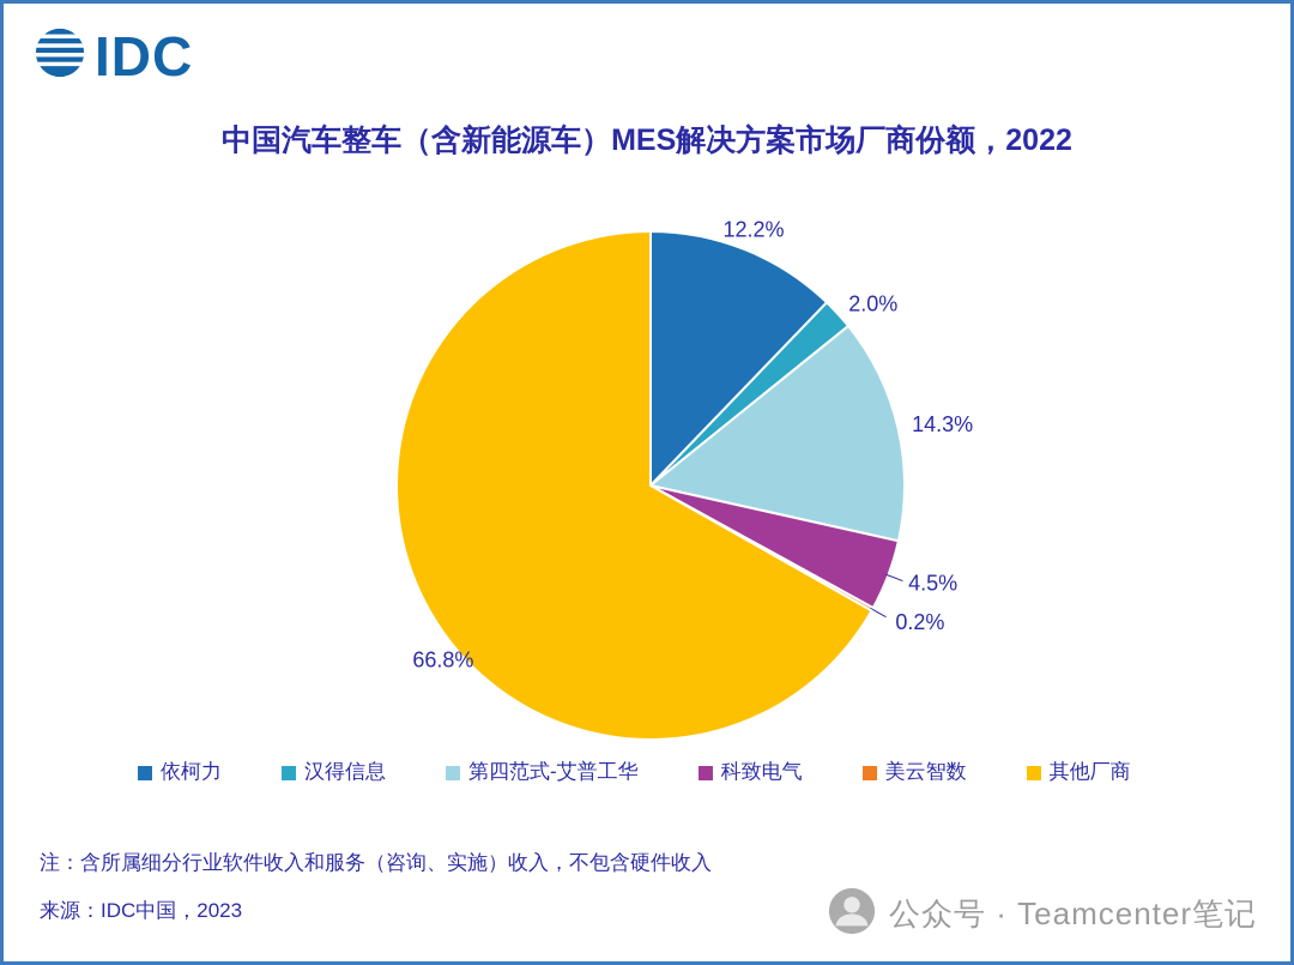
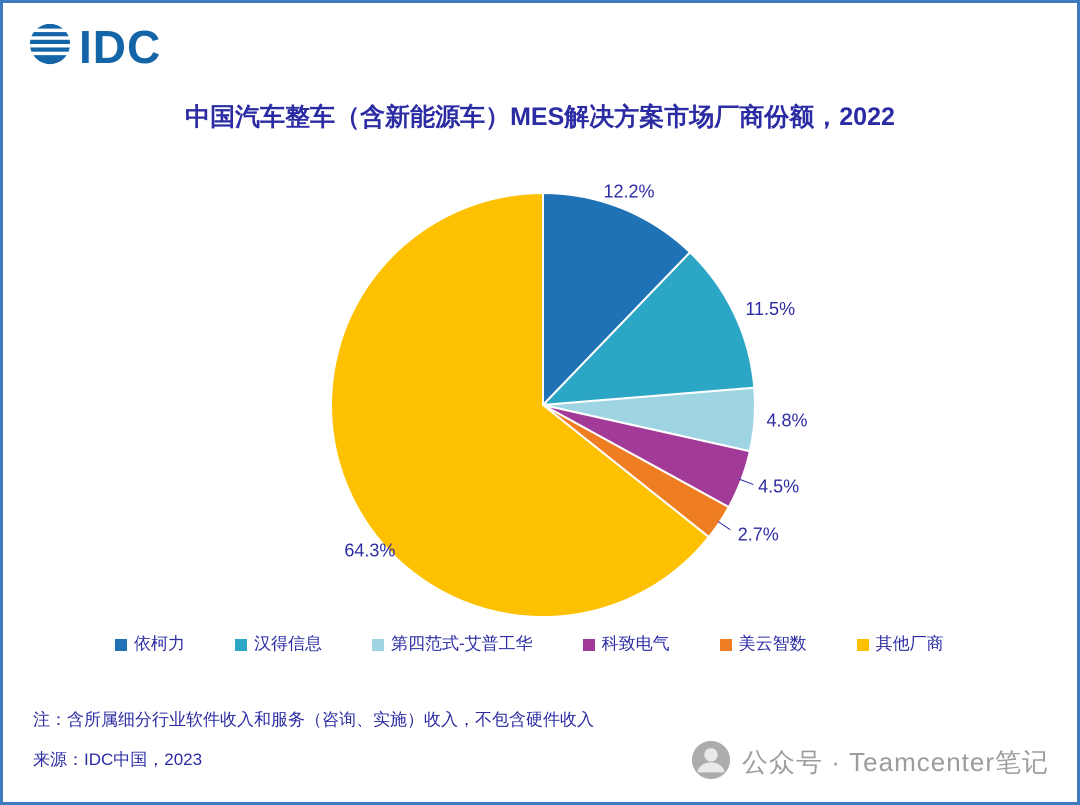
汉得信息: 2.0% -> 11.5%
第四范式-艾普工华: 14.3% -> 4.8%
美云智数: 0.2% -> 2.7%
其他厂商: 66.8% -> 64.3%
